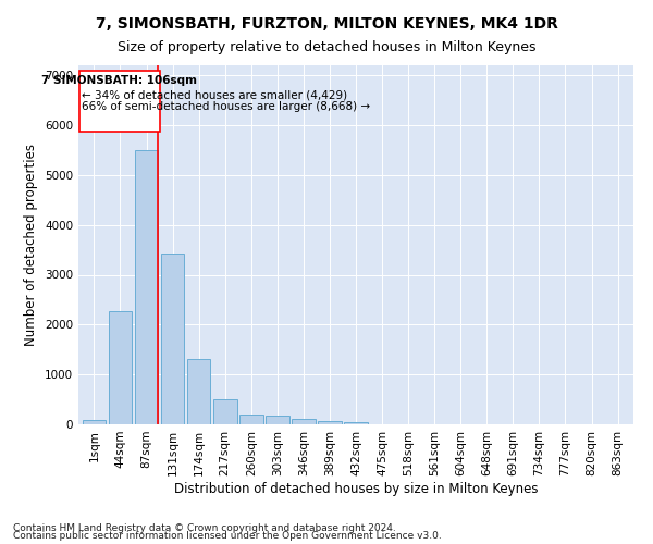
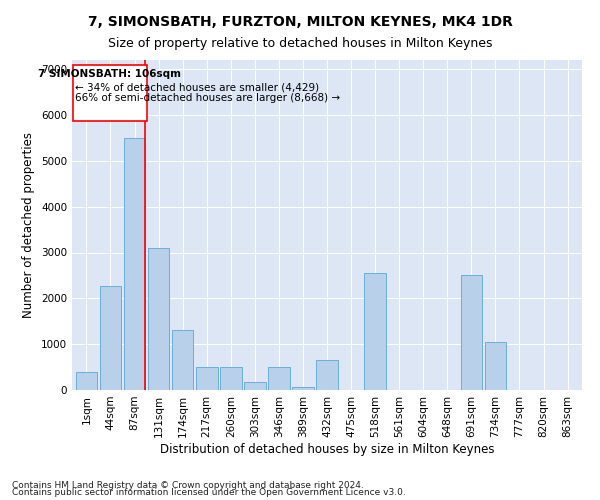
1sqm: 80 -> 400
131sqm: 3420 -> 3100
260sqm: 200 -> 500
346sqm: 100 -> 500
432sqm: 40 -> 650
518sqm: 0 -> 2550
691sqm: 0 -> 2500
734sqm: 0 -> 1050
